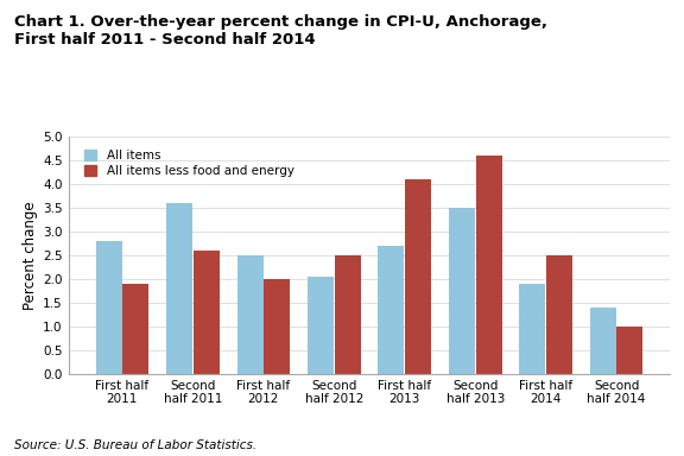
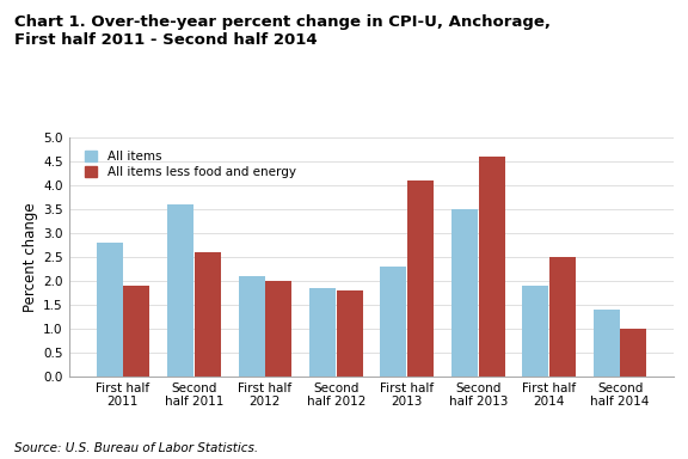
All items/First half 2012: 2.50 -> 2.10
All items/Second half 2012: 2.05 -> 1.85
All items less food and energy/Second half 2012: 2.5 -> 1.8
All items/First half 2013: 2.70 -> 2.30
